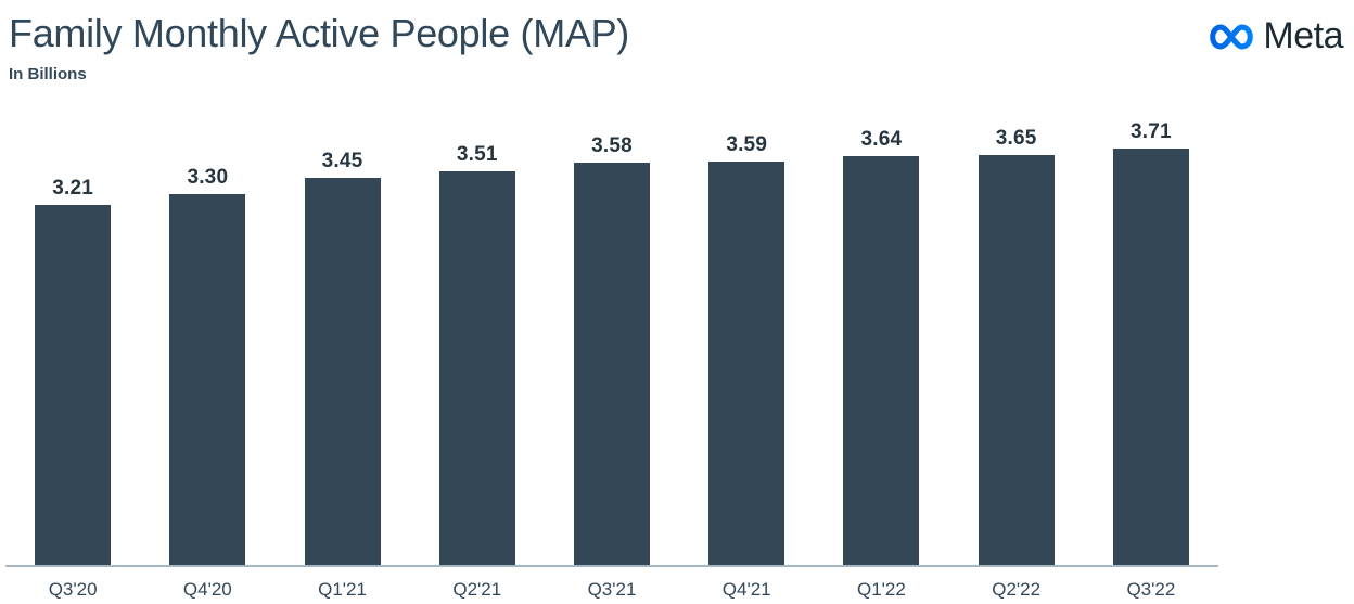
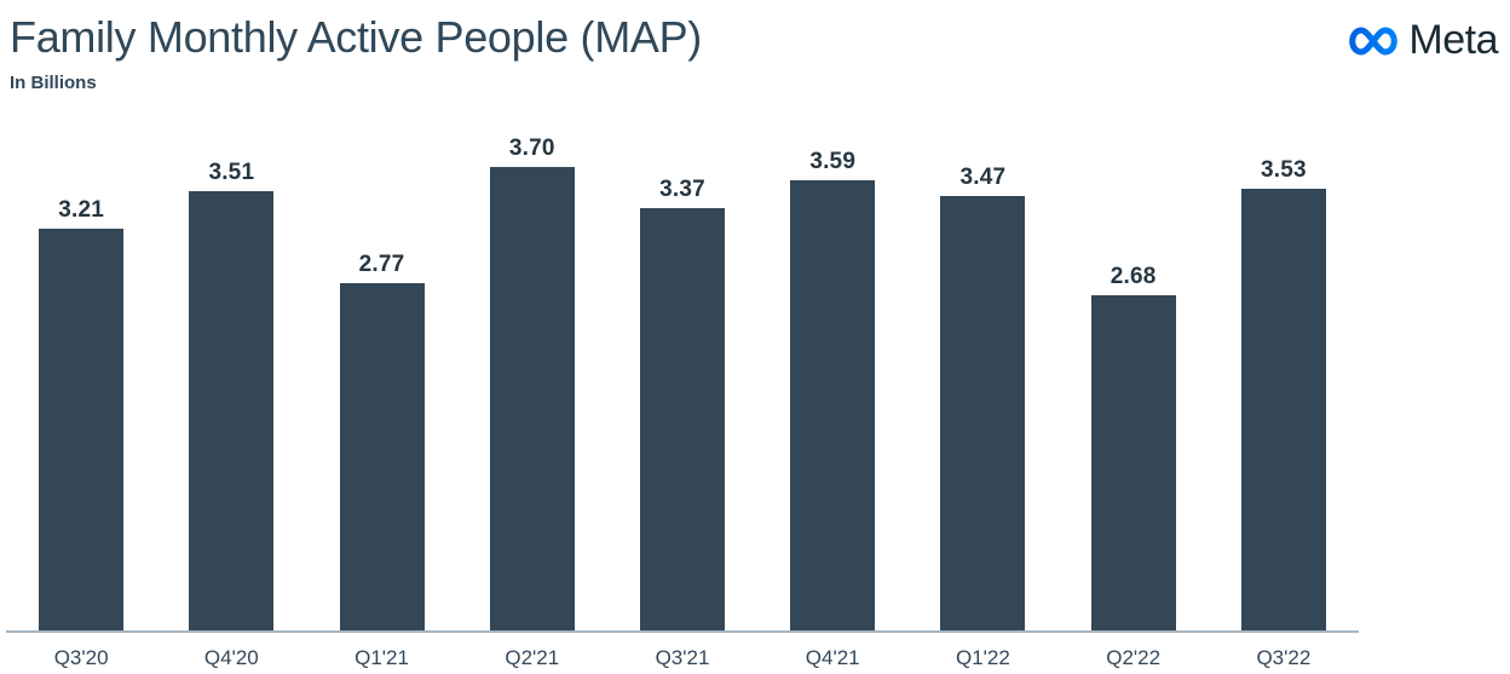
Q4'20: 3.30 -> 3.51
Q1'21: 3.45 -> 2.77
Q2'21: 3.51 -> 3.70
Q3'21: 3.58 -> 3.37
Q1'22: 3.64 -> 3.47
Q2'22: 3.65 -> 2.68
Q3'22: 3.71 -> 3.53
